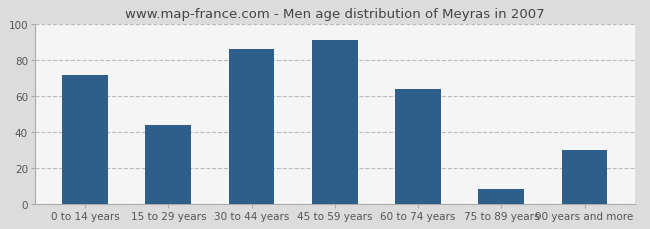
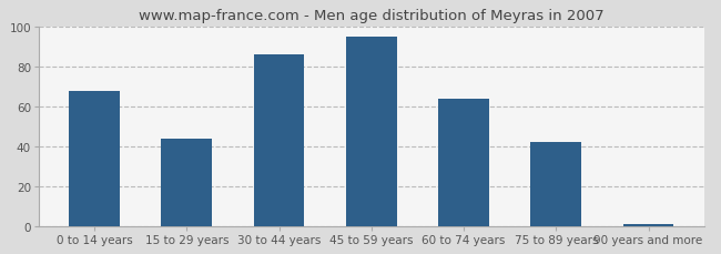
0 to 14 years: 72 -> 68
45 to 59 years: 91 -> 95
75 to 89 years: 8 -> 42
90 years and more: 30 -> 1
